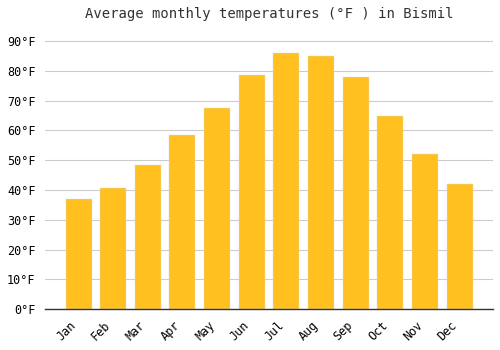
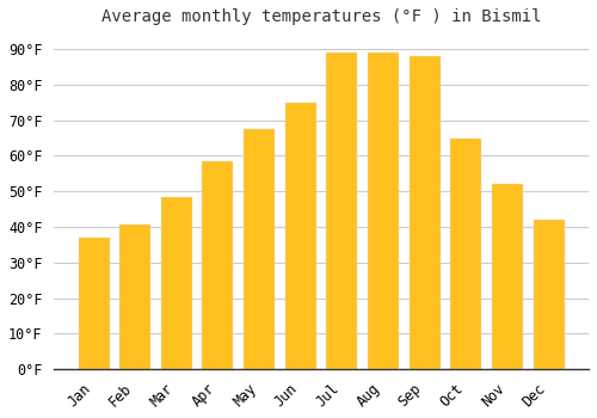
Jun: 78.5°F -> 75.0°F
Jul: 86.0°F -> 89.0°F
Aug: 85.0°F -> 89.0°F
Sep: 78.0°F -> 88.0°F
